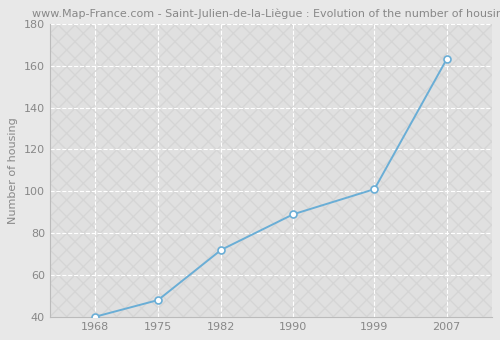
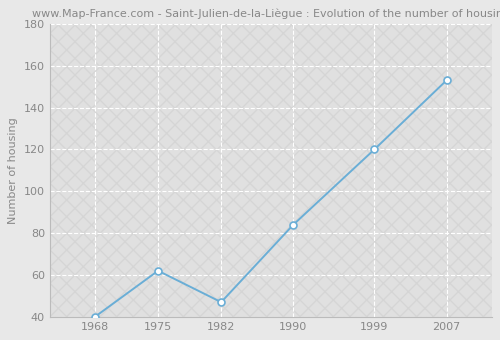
1975: 48 -> 62
1982: 72 -> 47
1990: 89 -> 84
1999: 101 -> 120
2007: 163 -> 153
